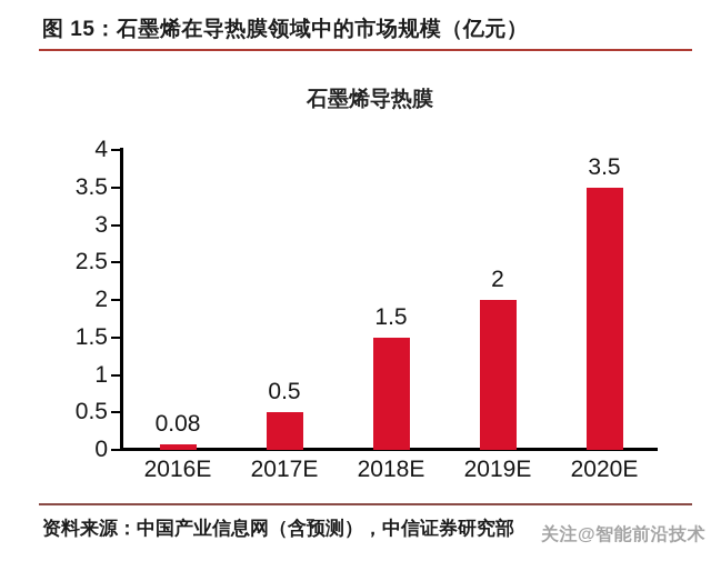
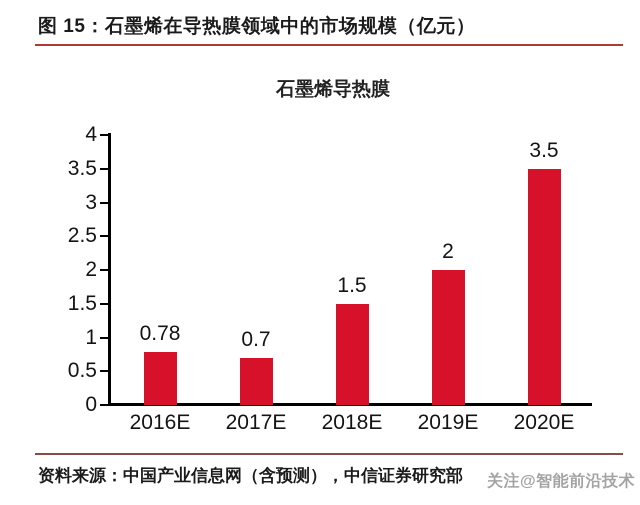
2016E: 0.08 -> 0.78
2017E: 0.5 -> 0.7
